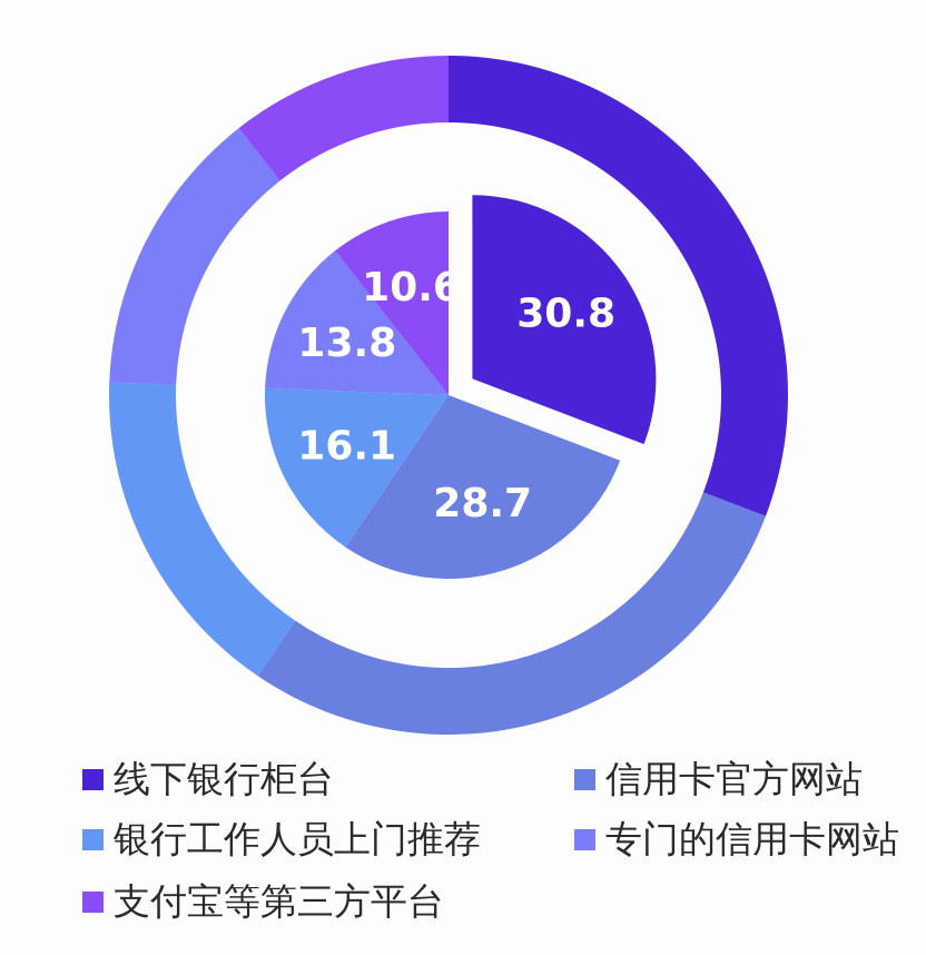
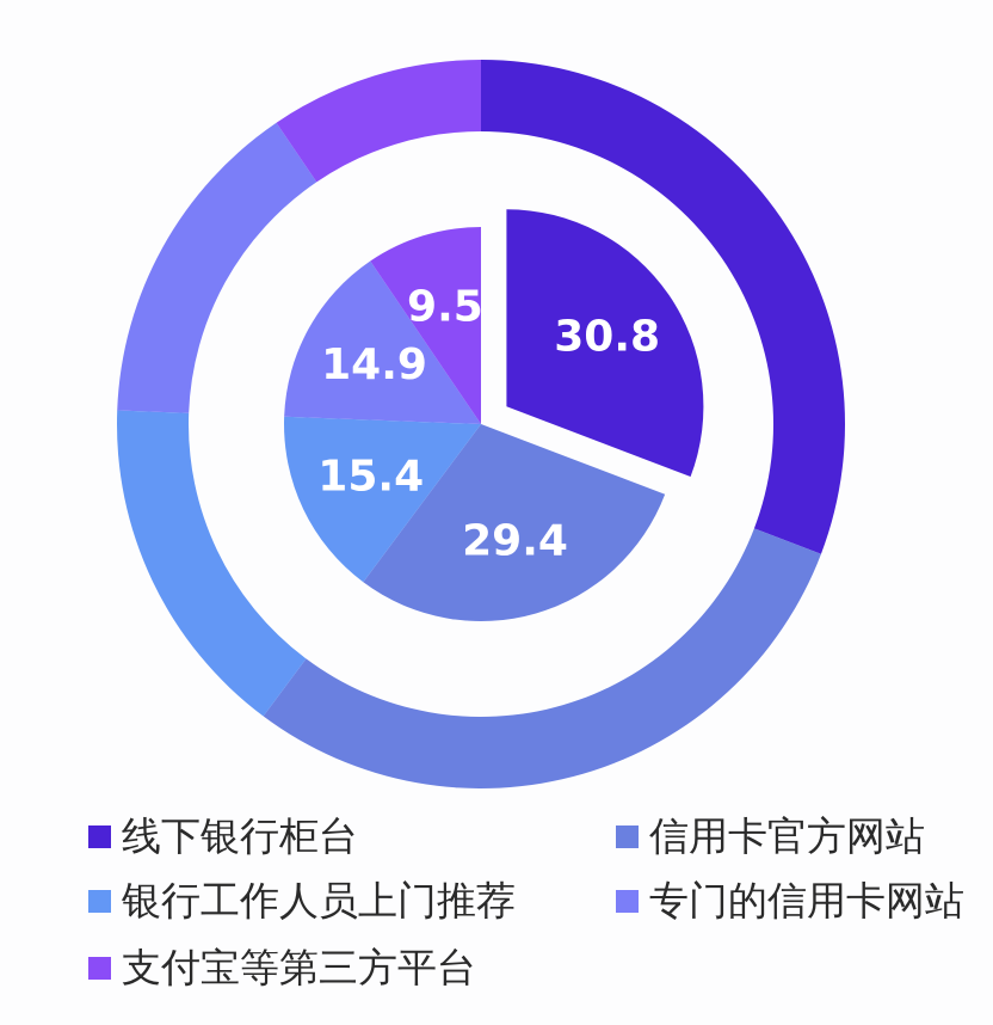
信用卡官方网站: 28.7 -> 29.4
银行工作人员上门推荐: 16.1 -> 15.4
专门的信用卡网站: 13.8 -> 14.9
支付宝等第三方平台: 10.6 -> 9.5
